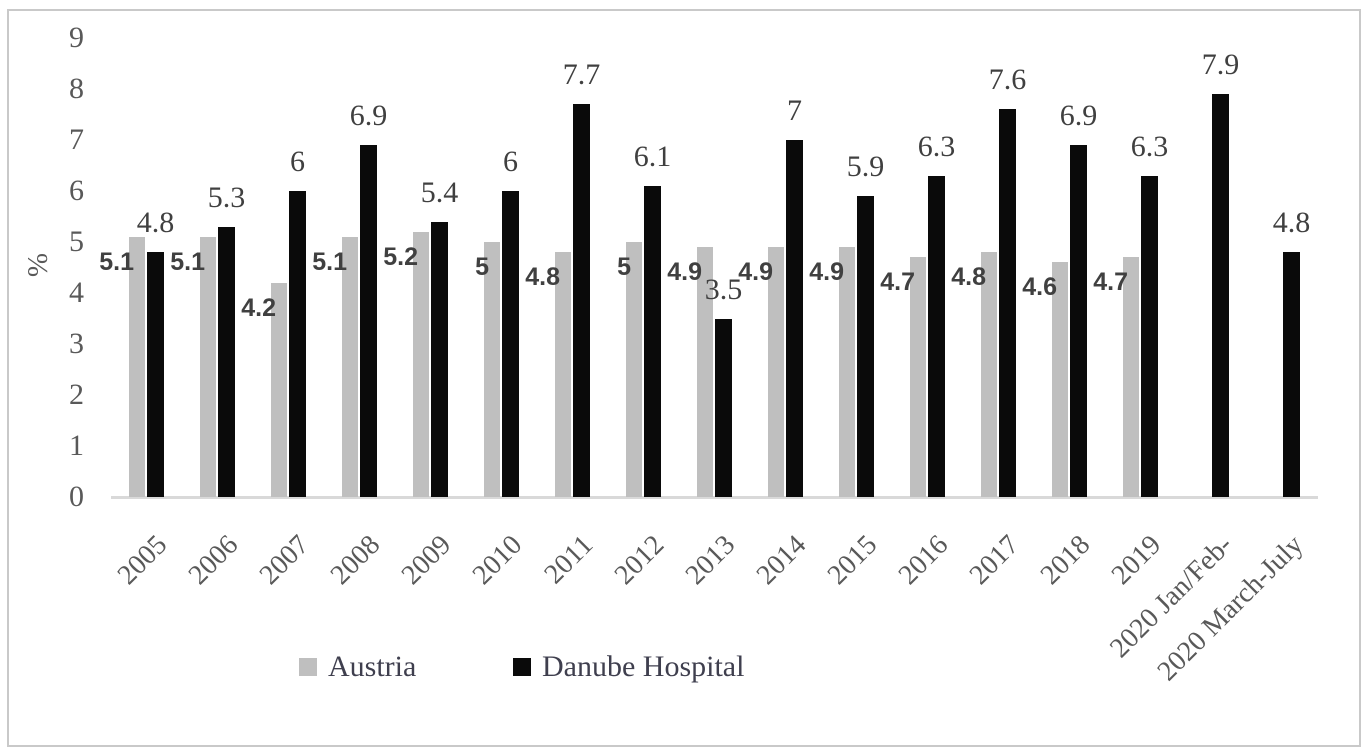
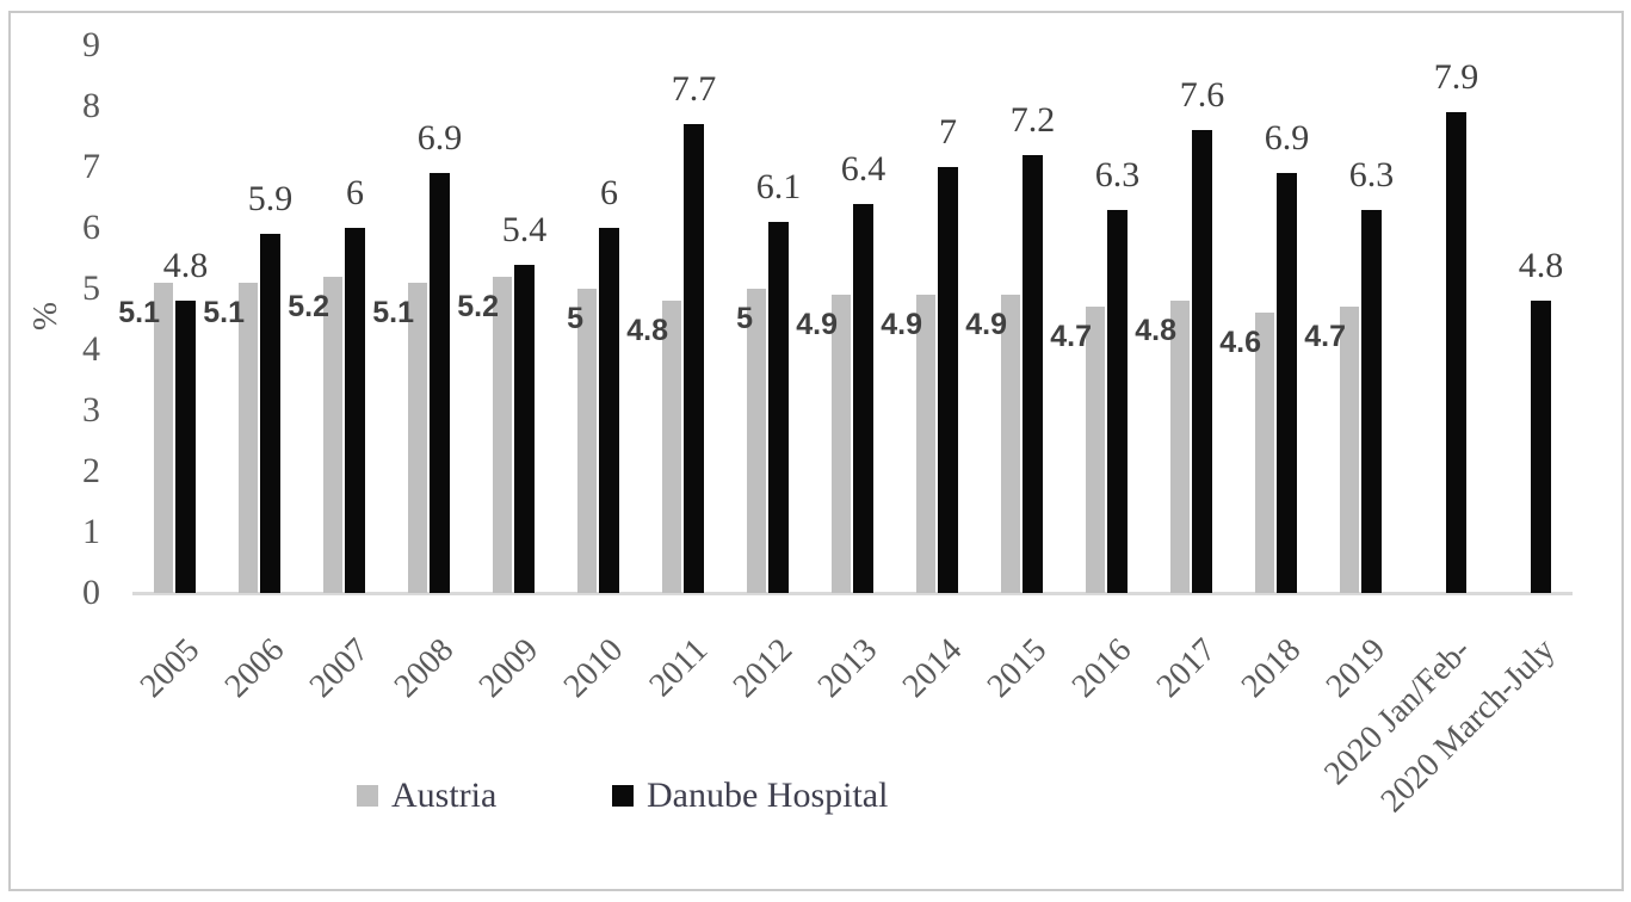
Danube Hospital/2006: 5.3 -> 5.9
Austria/2007: 4.2 -> 5.2
Danube Hospital/2013: 3.5 -> 6.4
Danube Hospital/2015: 5.9 -> 7.2
